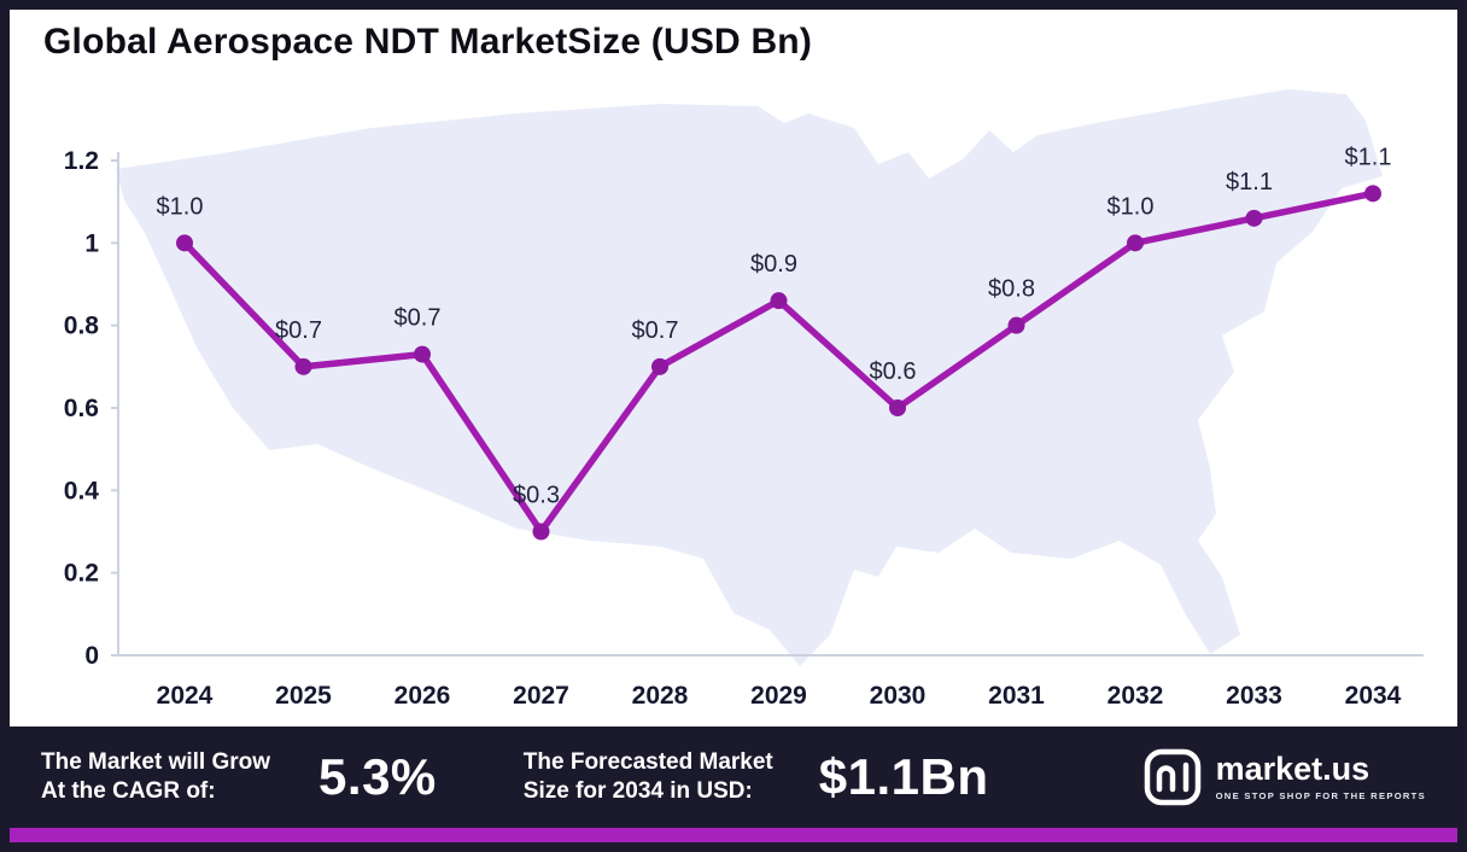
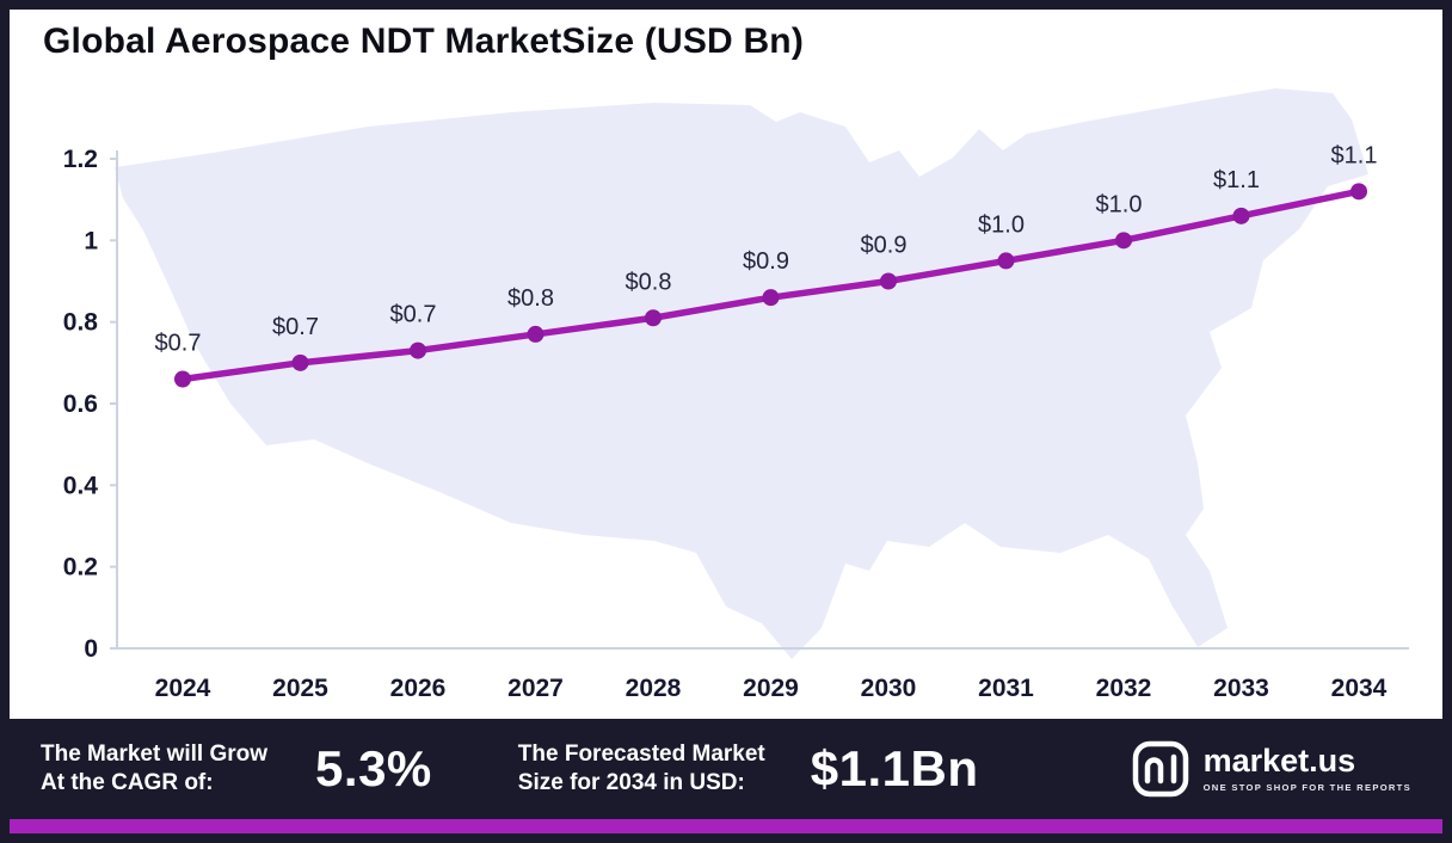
2024: $1.0 -> $0.7
2027: $0.3 -> $0.8
2028: $0.7 -> $0.8
2030: $0.6 -> $0.9
2031: $0.8 -> $1.0
